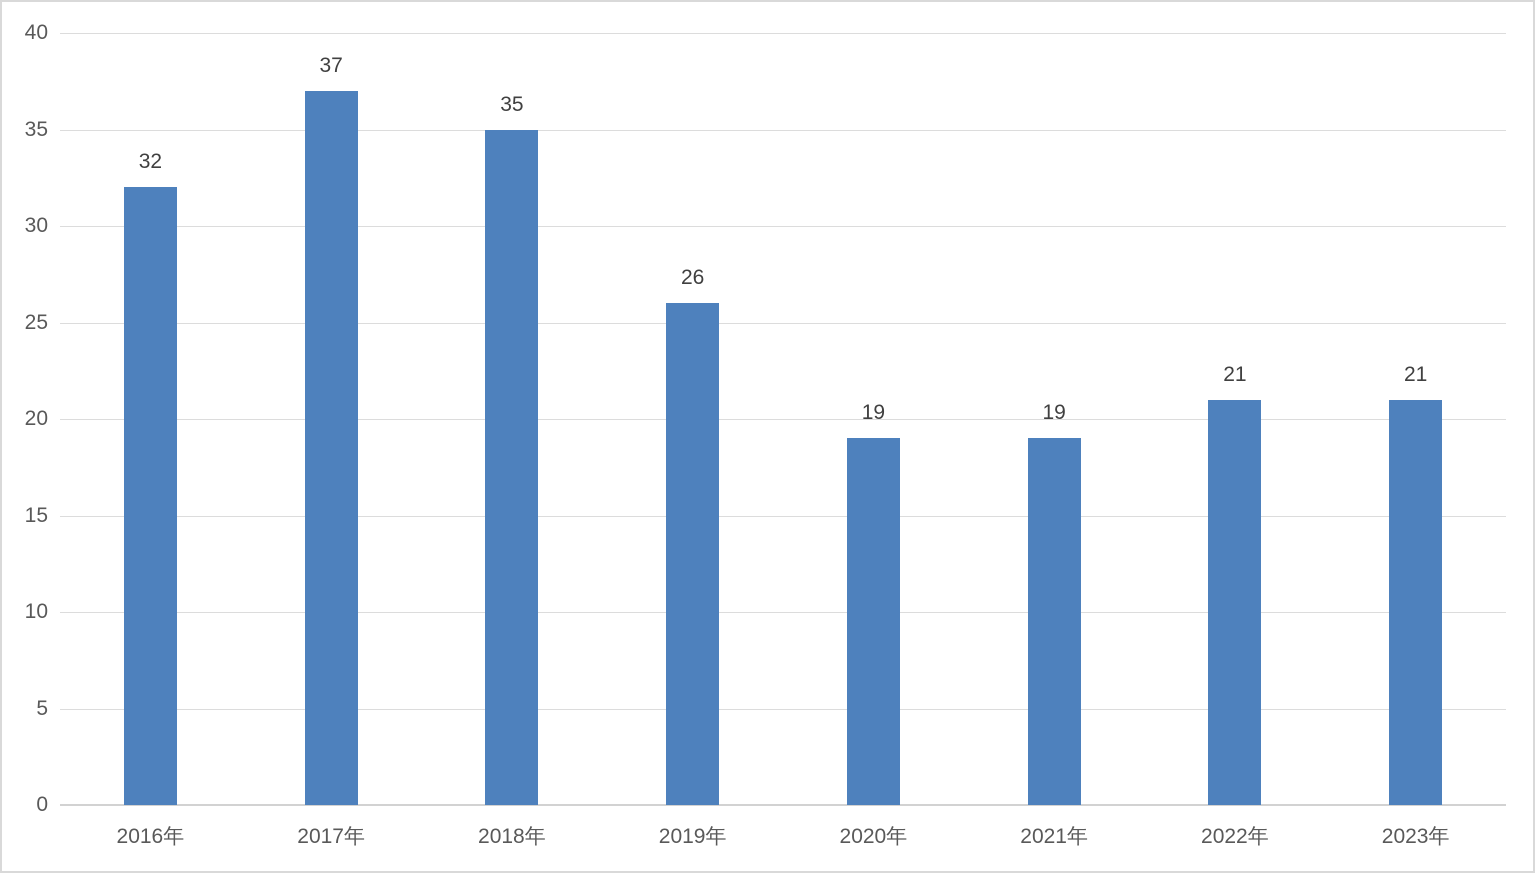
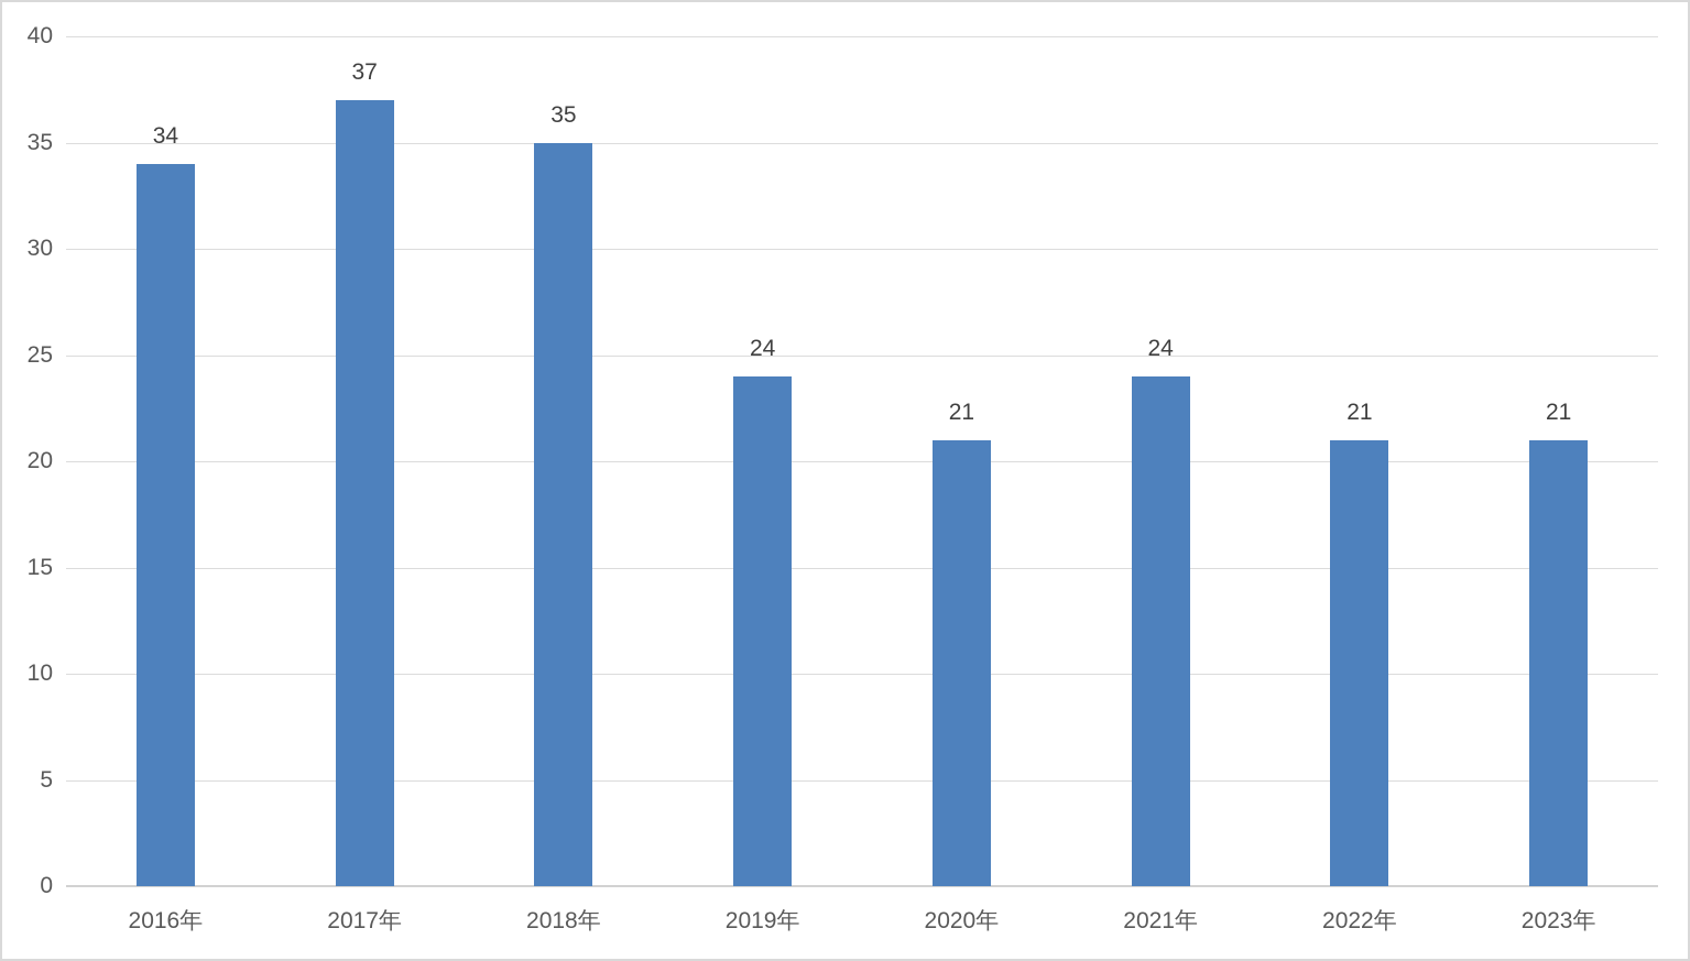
2016年: 32 -> 34
2019年: 26 -> 24
2020年: 19 -> 21
2021年: 19 -> 24
